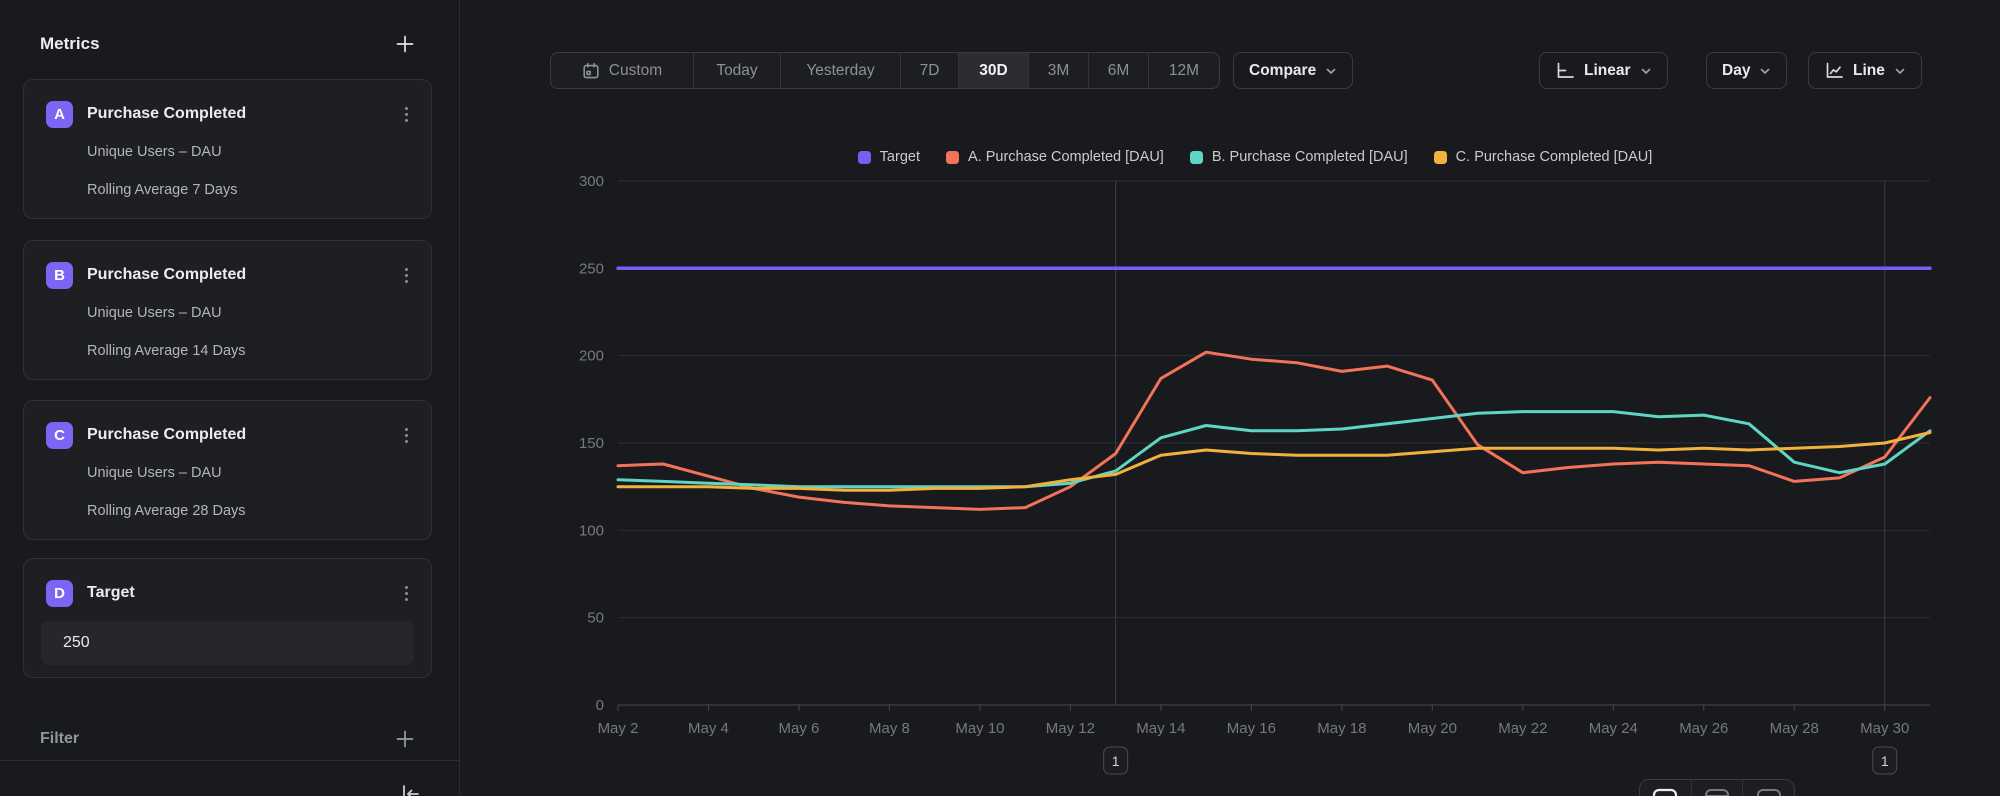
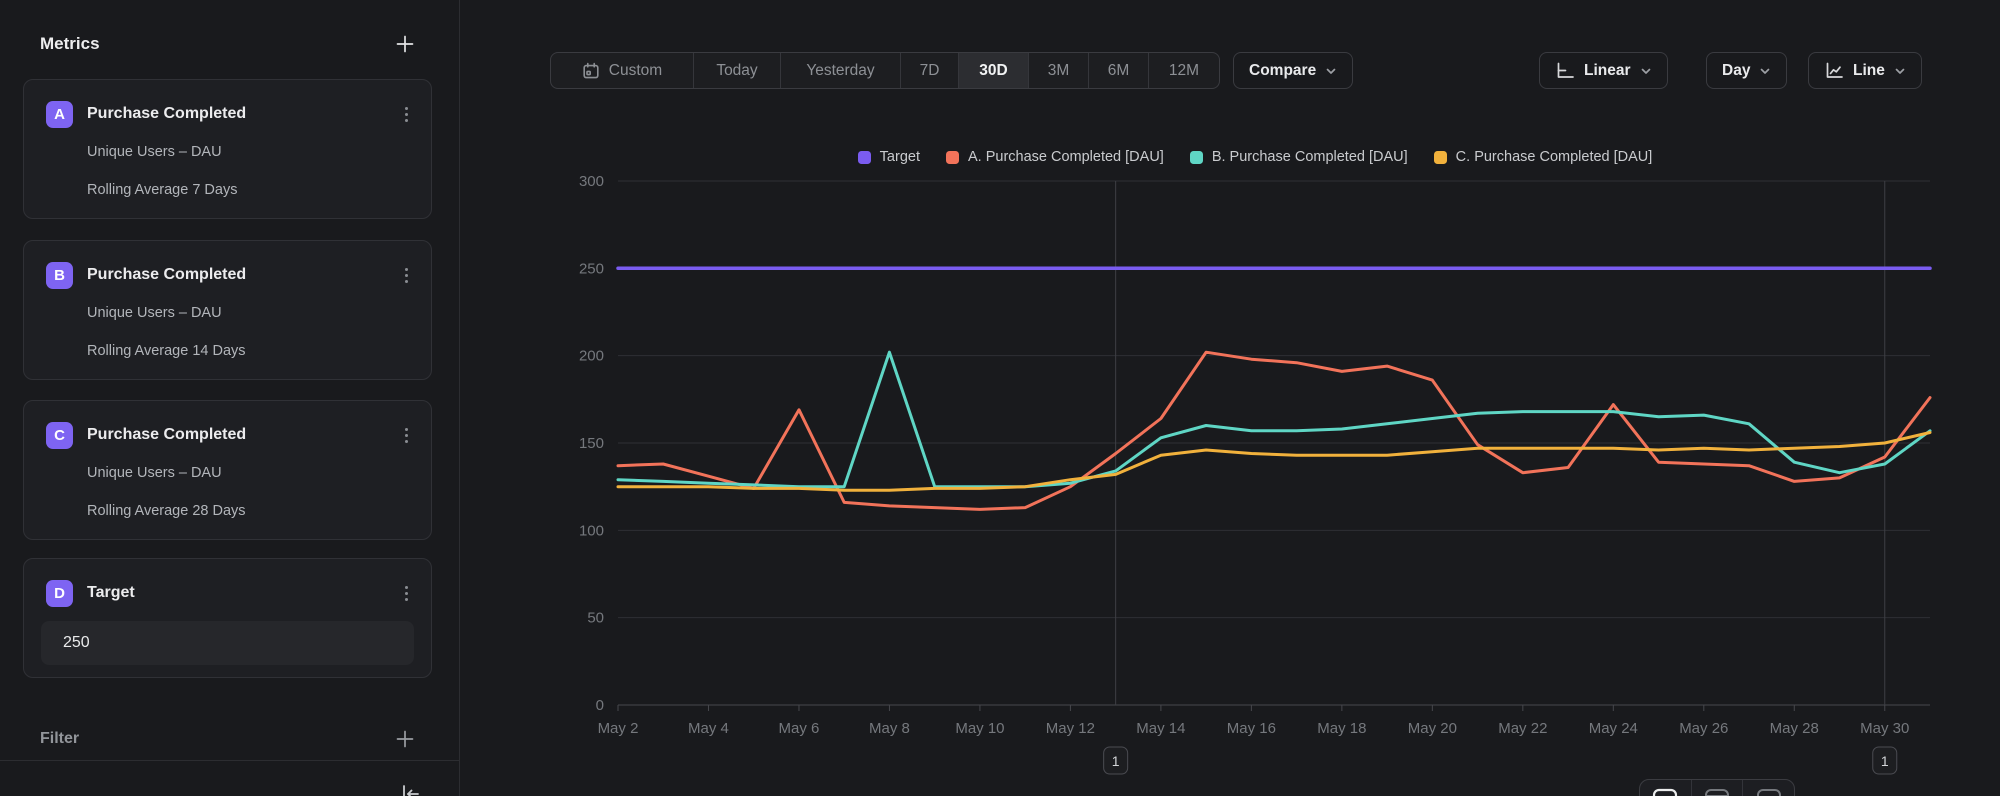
A. Purchase Completed [DAU]/May 6: 119 -> 169
B. Purchase Completed [DAU]/May 8: 125 -> 202
A. Purchase Completed [DAU]/May 14: 187 -> 164
A. Purchase Completed [DAU]/May 24: 138 -> 172
